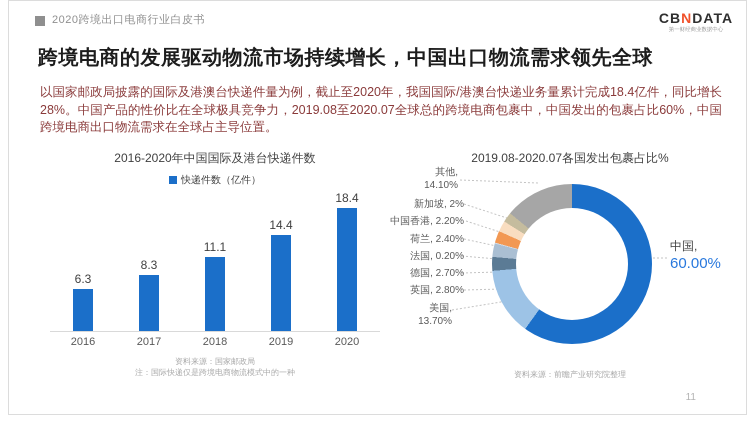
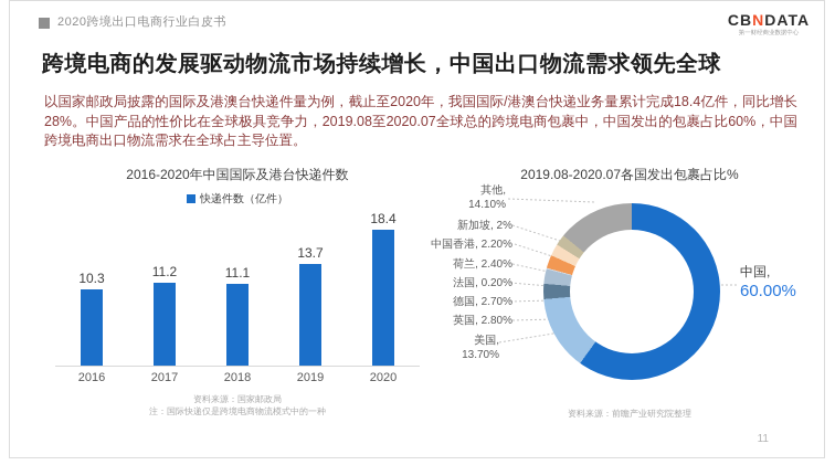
2016-2020年中国国际及港台快递件数/2016: 6.3 -> 10.3
2016-2020年中国国际及港台快递件数/2017: 8.3 -> 11.2
2016-2020年中国国际及港台快递件数/2019: 14.4 -> 13.7
